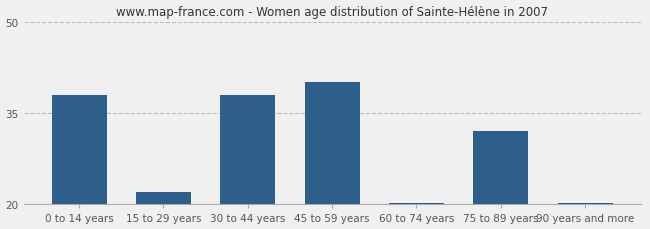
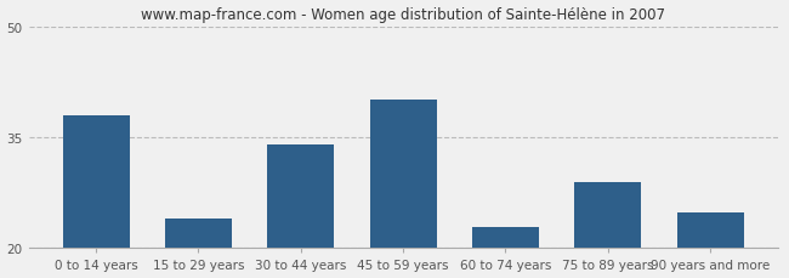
15 to 29 years: 22.0 -> 24.0
30 to 44 years: 38.0 -> 34.0
60 to 74 years: 20.3 -> 22.8
75 to 89 years: 32.0 -> 29.0
90 years and more: 20.3 -> 24.8
